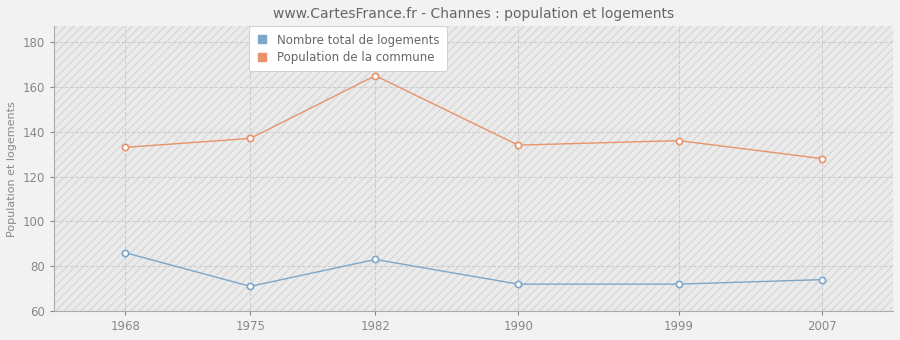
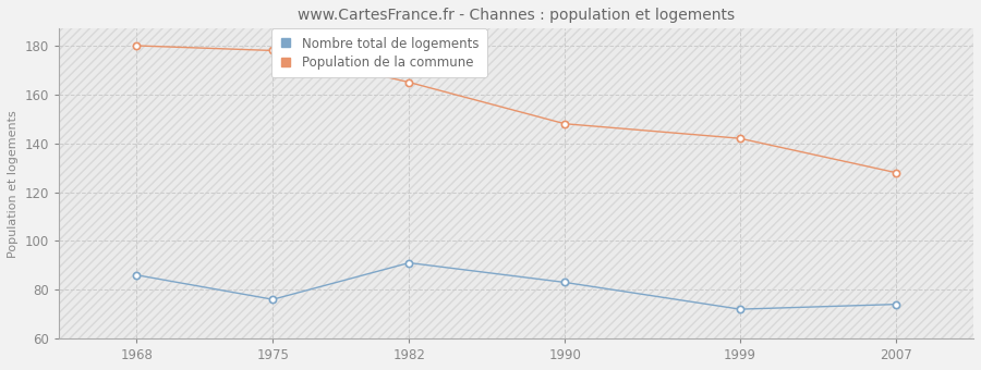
Population de la commune/1968: 133 -> 180
Nombre total de logements/1975: 71 -> 76
Population de la commune/1975: 137 -> 178
Nombre total de logements/1982: 83 -> 91
Nombre total de logements/1990: 72 -> 83
Population de la commune/1990: 134 -> 148
Population de la commune/1999: 136 -> 142
